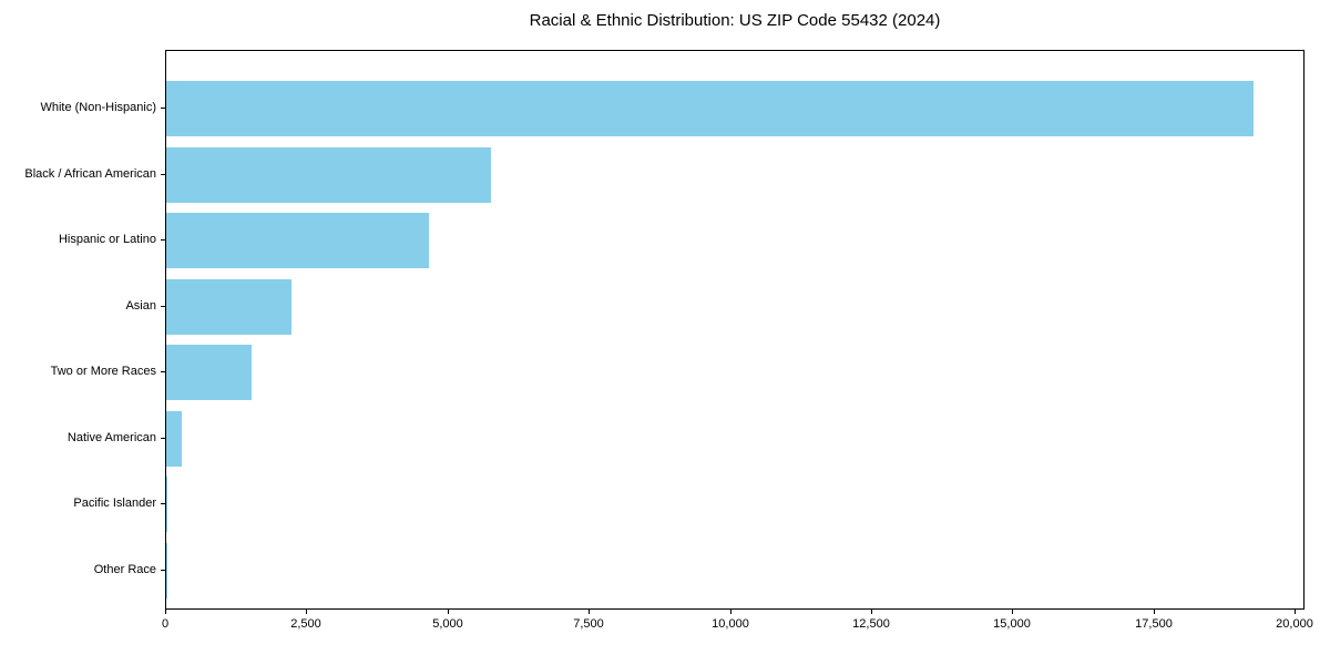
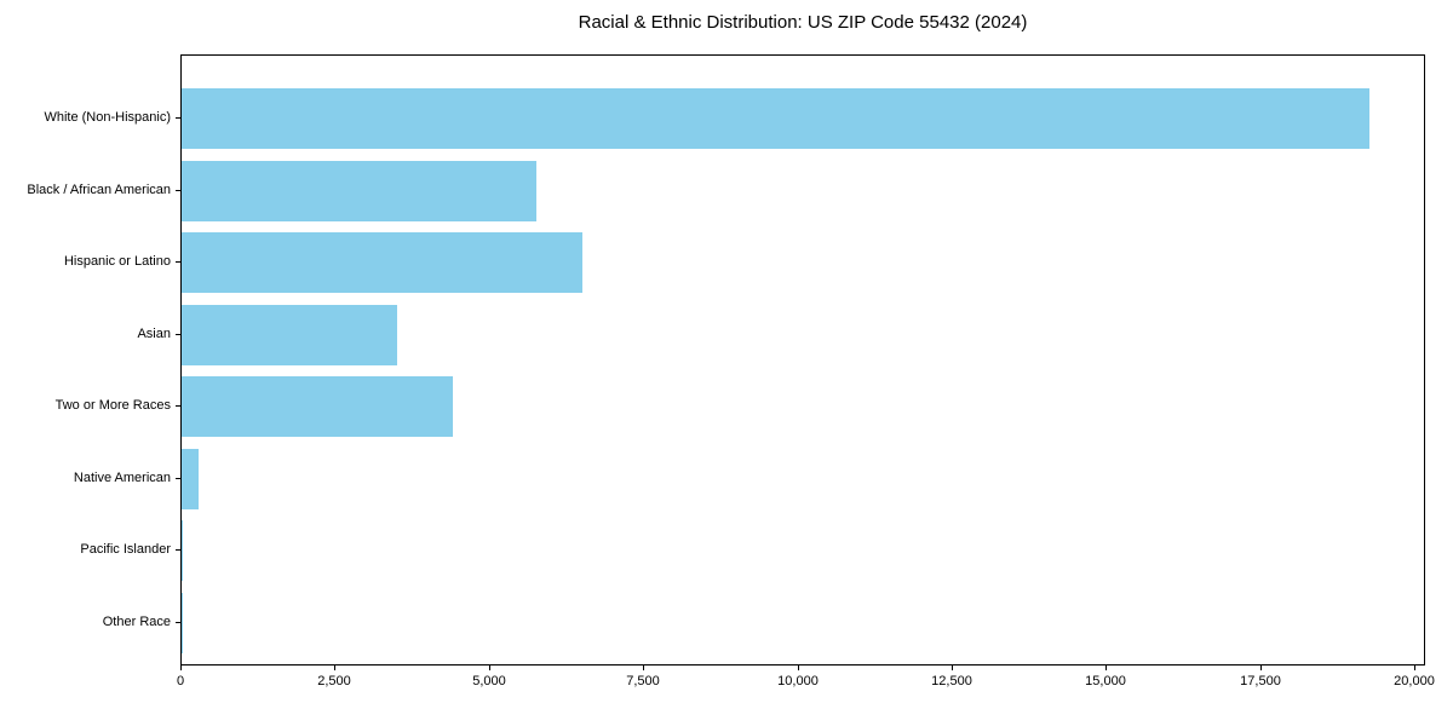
Hispanic or Latino: 4600 -> 6500
Asian: 2200 -> 3500
Two or More Races: 1500 -> 4400
